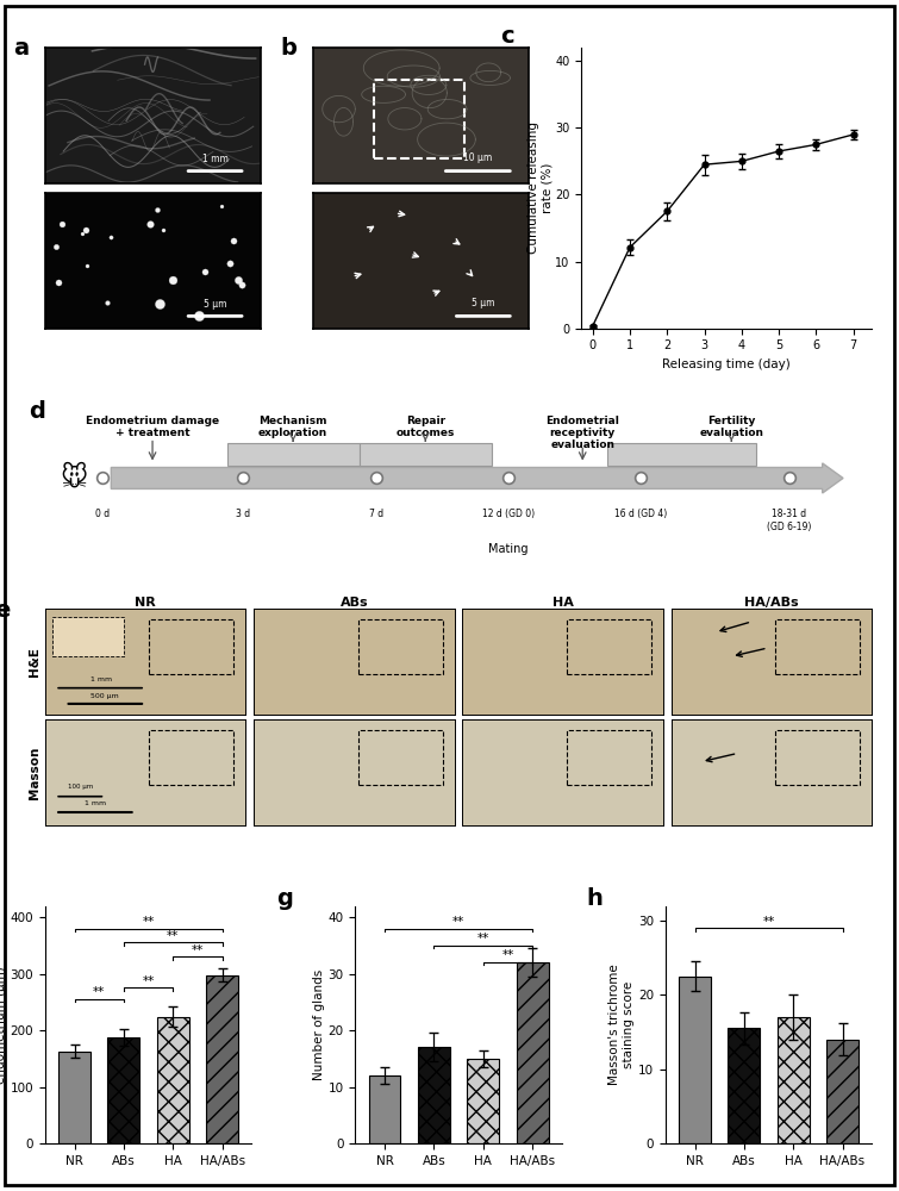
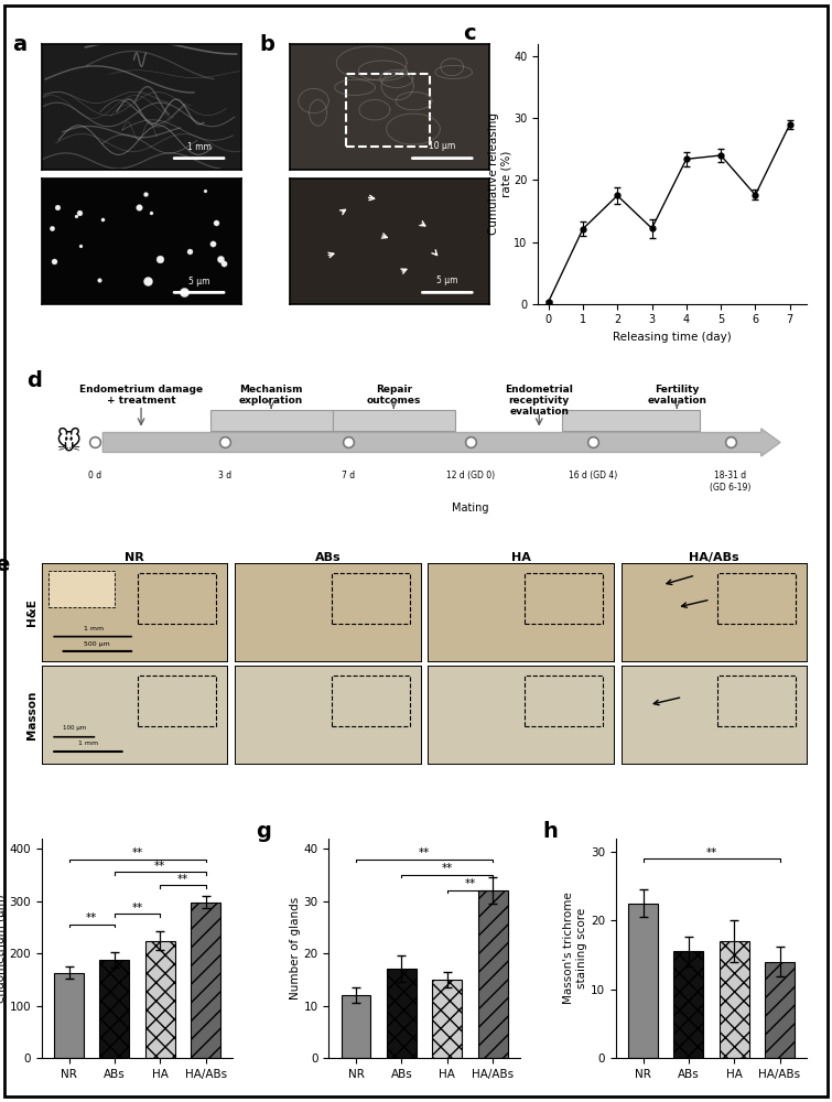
3: 24.5 -> 12.2
4: 25.0 -> 23.4
5: 26.5 -> 24.0
6: 27.5 -> 17.6
